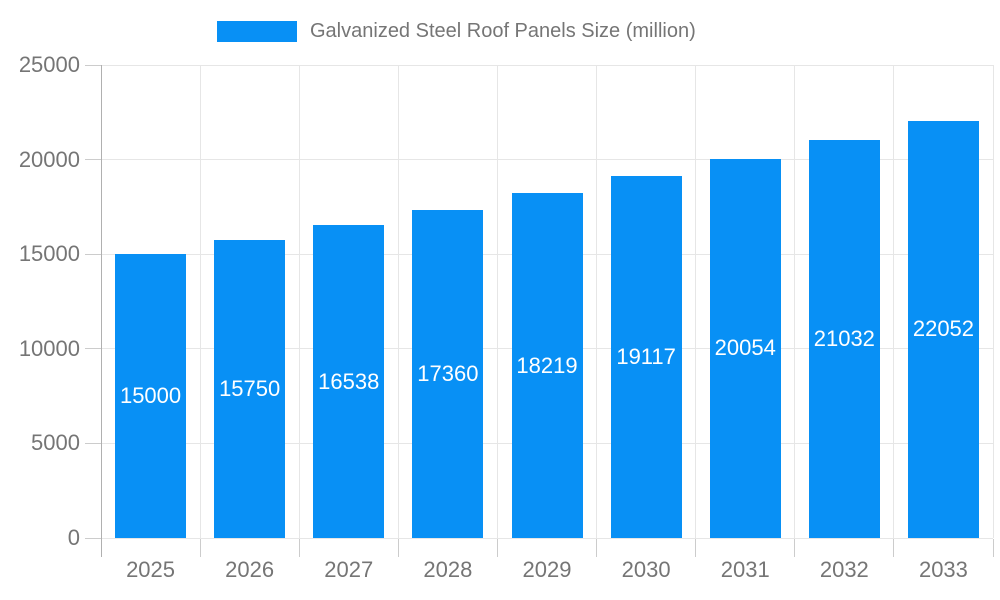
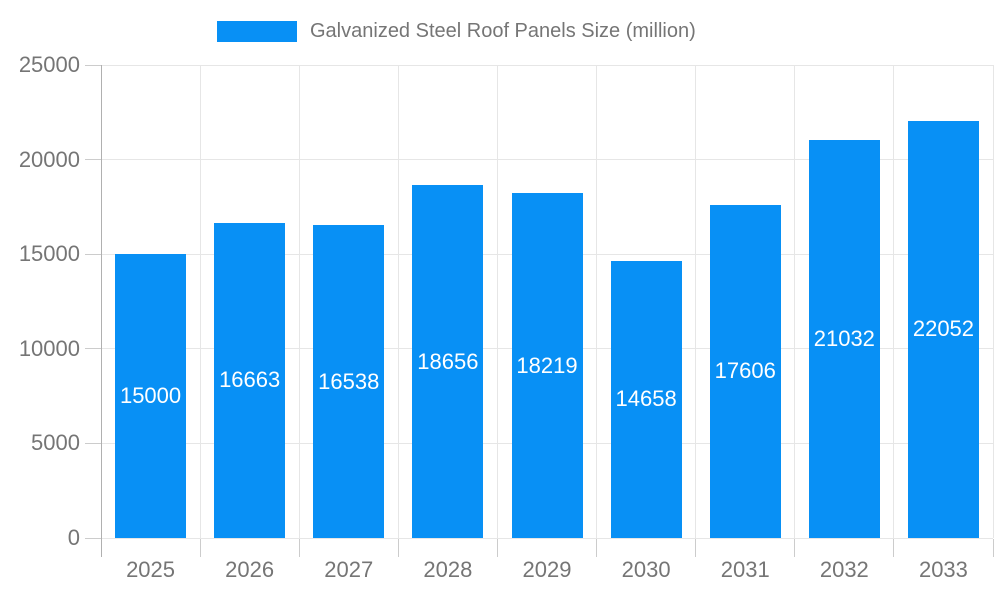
2026: 15750 -> 16663
2028: 17360 -> 18656
2030: 19117 -> 14658
2031: 20054 -> 17606
